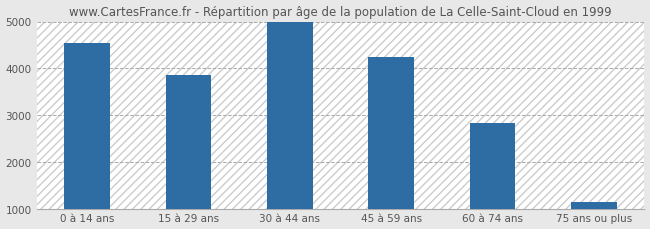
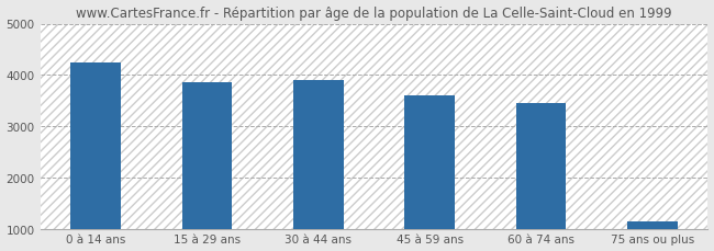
0 à 14 ans: 4550 -> 4250
30 à 44 ans: 5000 -> 3900
45 à 59 ans: 4250 -> 3600
60 à 74 ans: 2820 -> 3450
